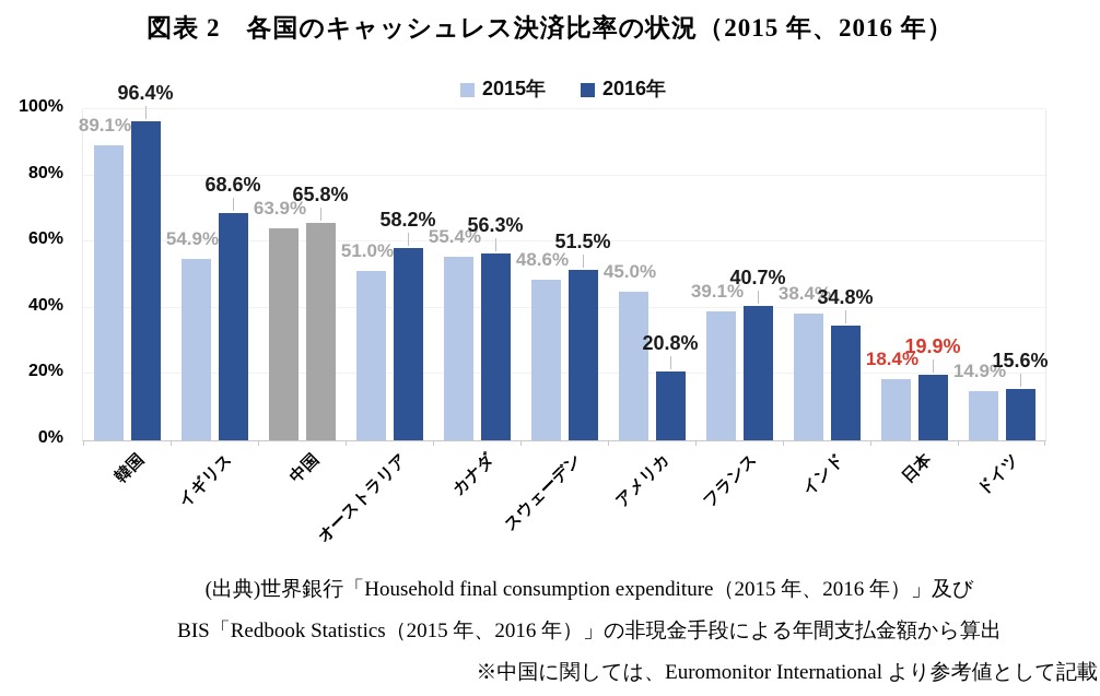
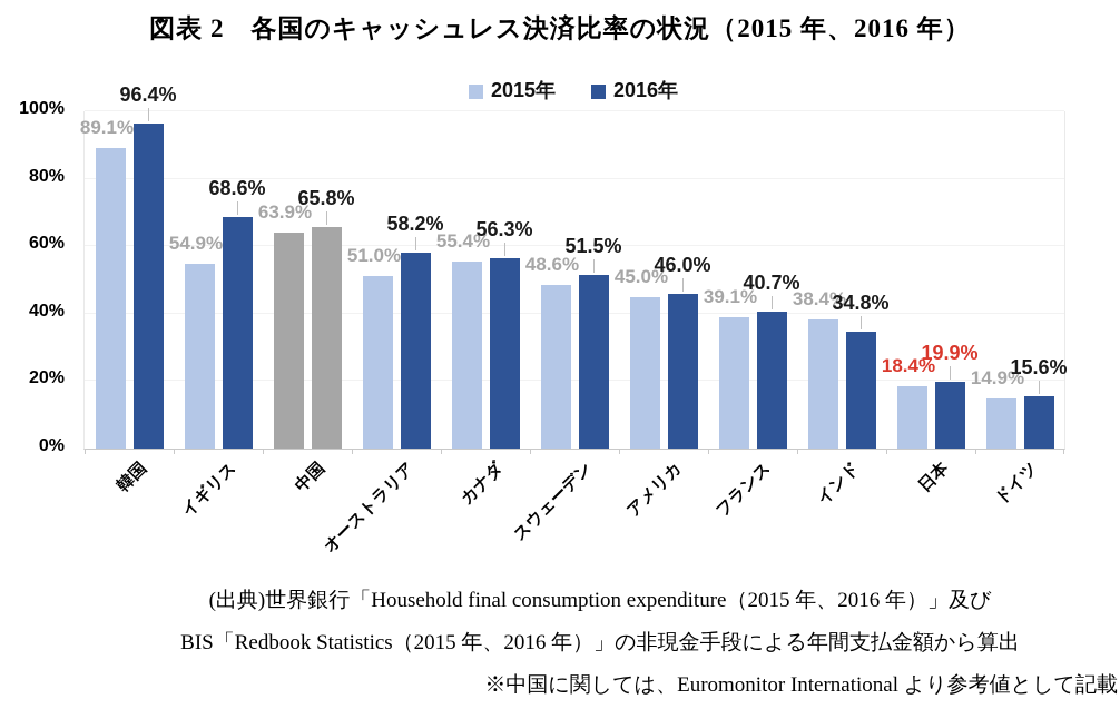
2016年/アメリカ: 20.8% -> 46.0%
